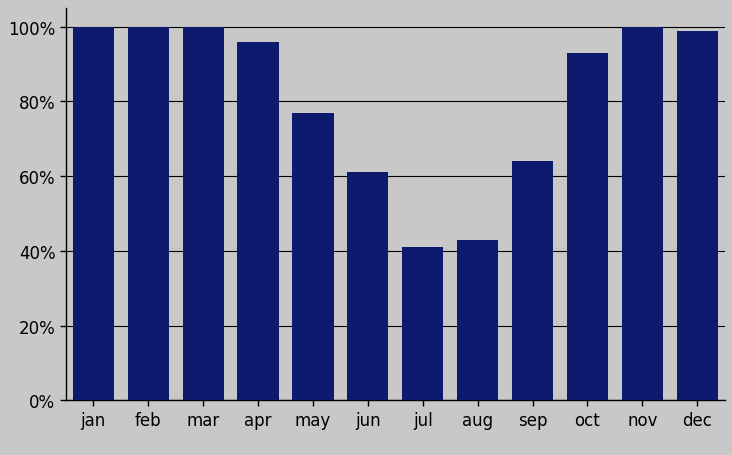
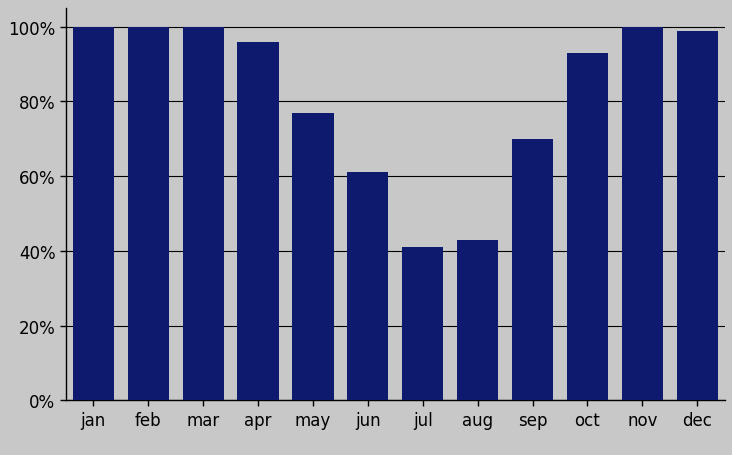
sep: 64% -> 70%
